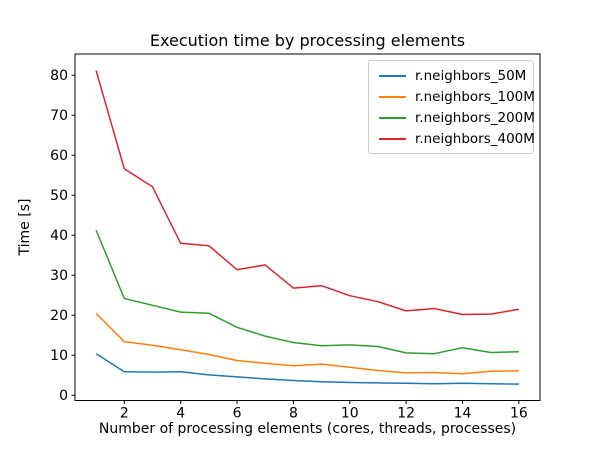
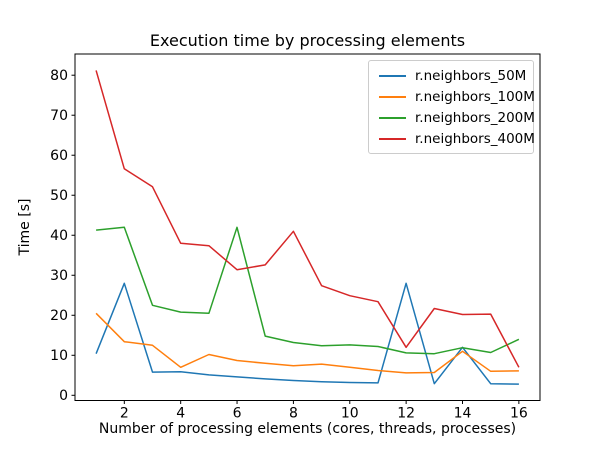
r.neighbors_50M/2: 6 -> 28
r.neighbors_200M/2: 24 -> 42
r.neighbors_100M/4: 11 -> 7
r.neighbors_200M/6: 17 -> 42
r.neighbors_400M/8: 27 -> 41
r.neighbors_50M/12: 3 -> 28
r.neighbors_400M/12: 21 -> 12
r.neighbors_50M/14: 3 -> 12
r.neighbors_100M/14: 5 -> 11
r.neighbors_200M/16: 11 -> 14
r.neighbors_400M/16: 22 -> 7
